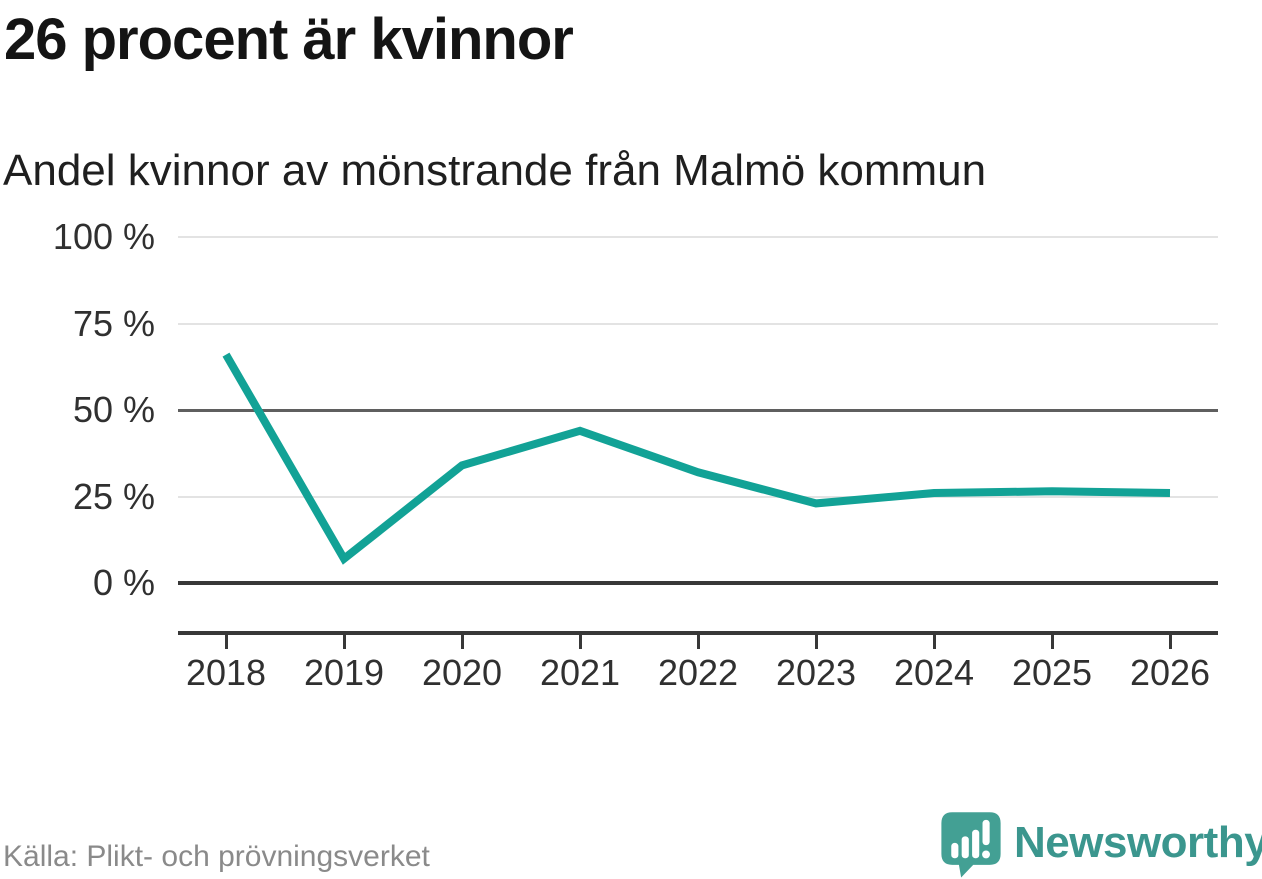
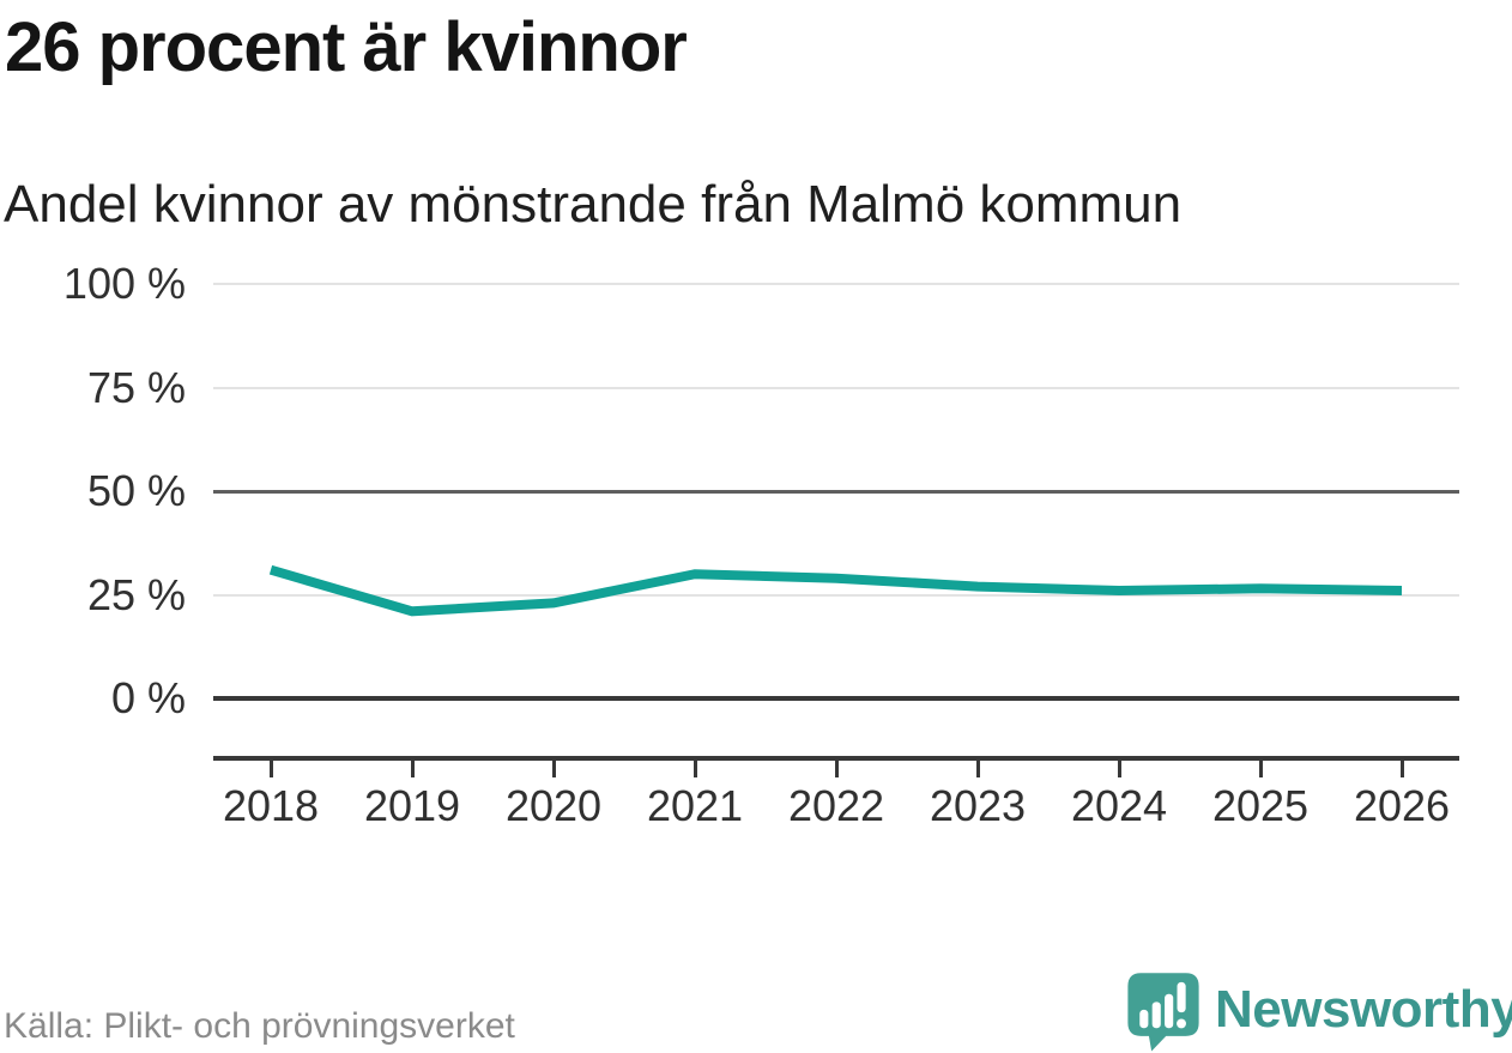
2018: 66% -> 31%
2019: 7% -> 21%
2020: 34% -> 23%
2021: 44% -> 30%
2022: 32% -> 29%
2023: 23% -> 27%
